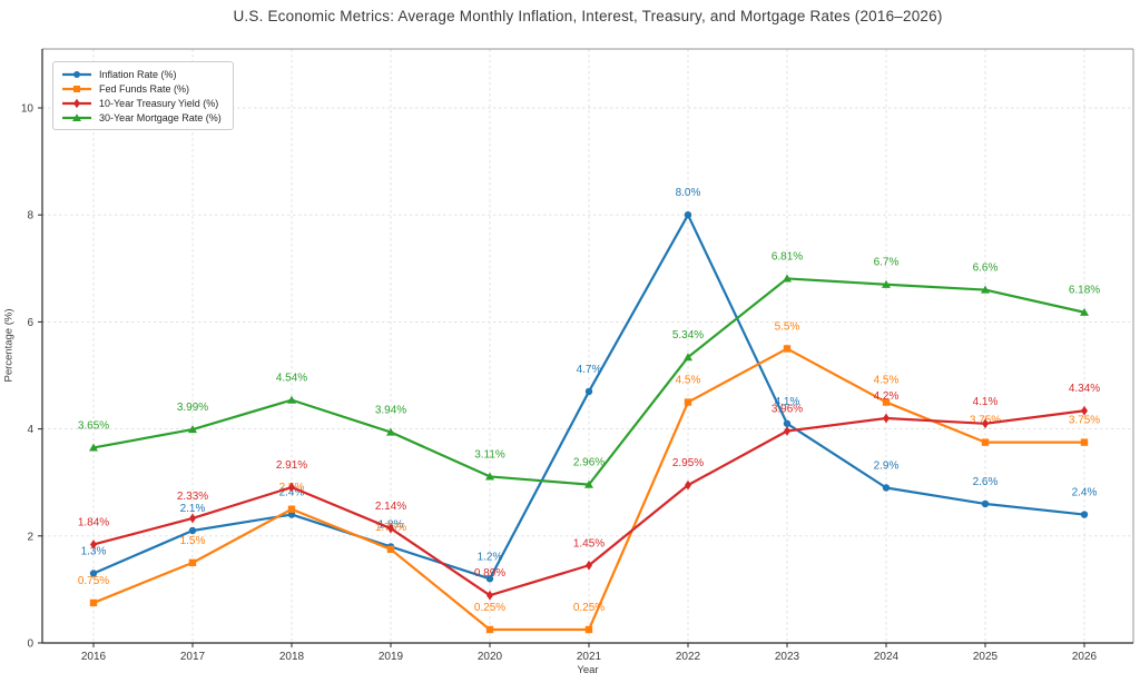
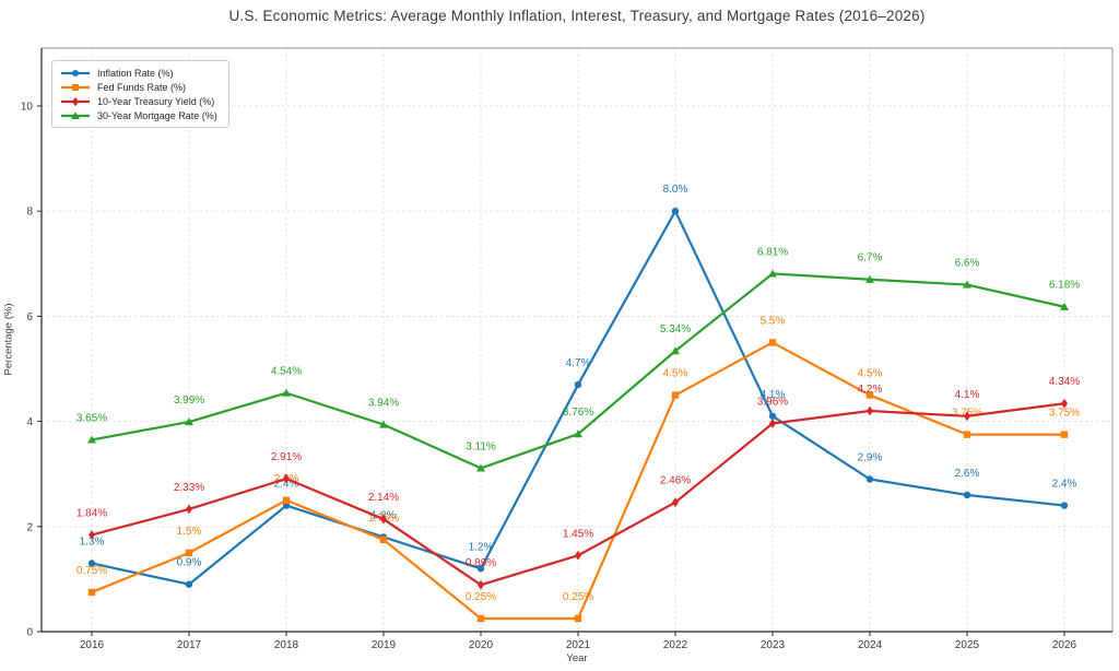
Inflation Rate (%)/2017: 2.1% -> 0.9%
30-Year Mortgage Rate (%)/2021: 2.96% -> 3.76%
10-Year Treasury Yield (%)/2022: 2.95% -> 2.46%
